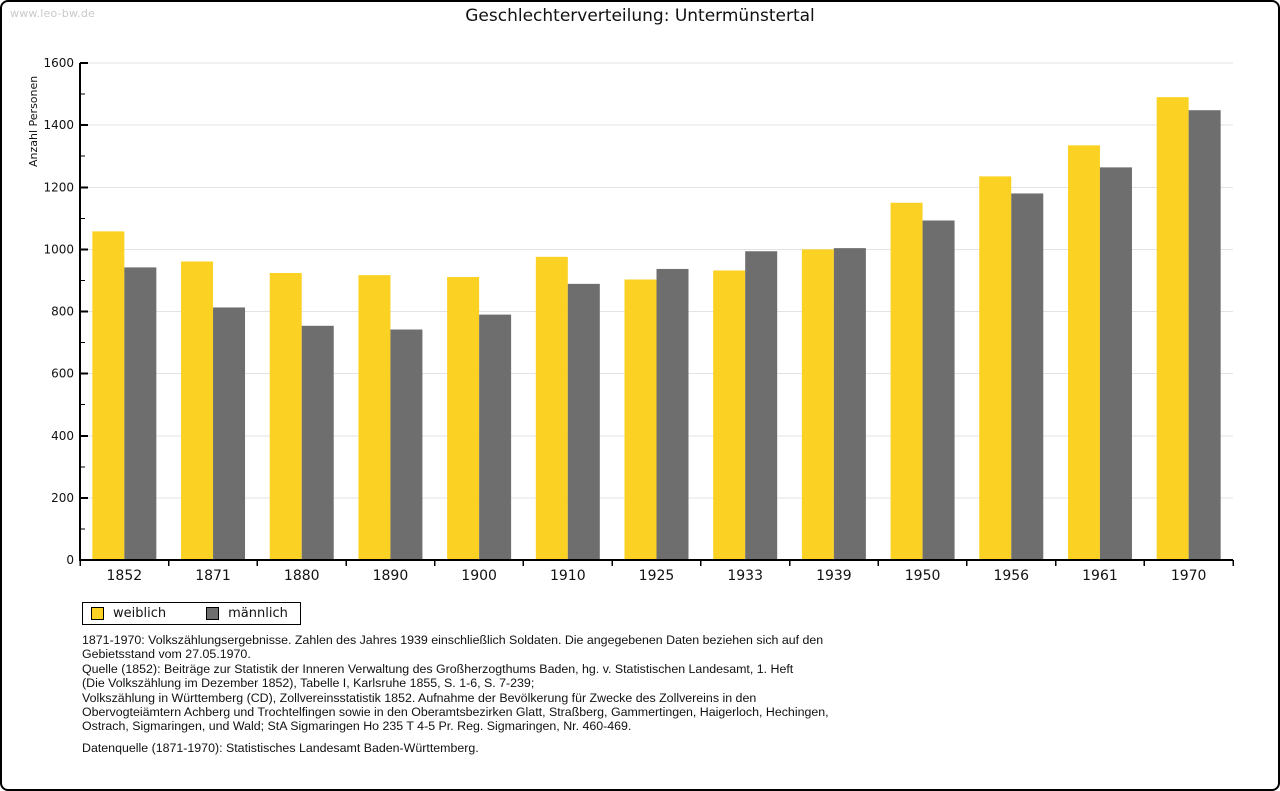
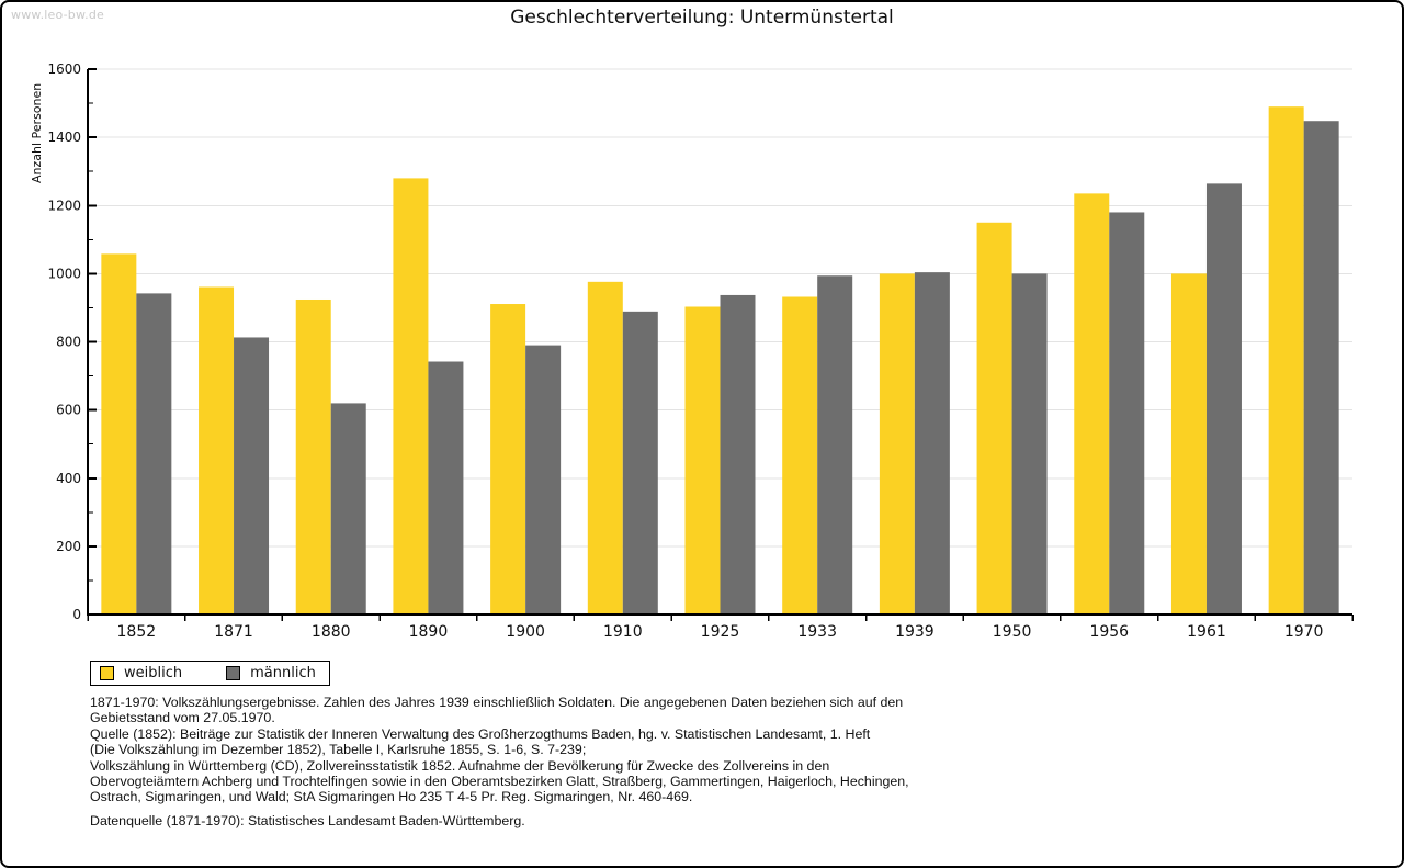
männlich/1880: 750 -> 620
weiblich/1890: 920 -> 1280
männlich/1950: 1090 -> 1000
weiblich/1961: 1340 -> 1000
